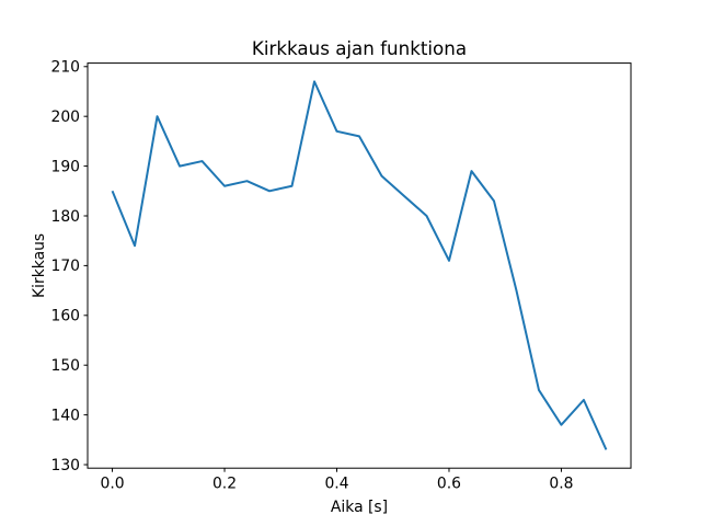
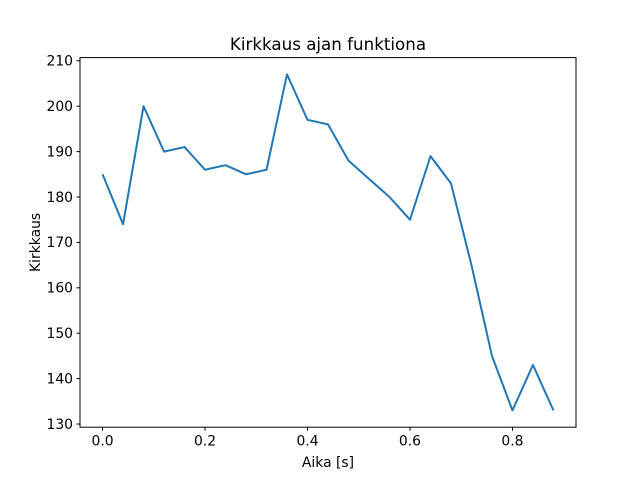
0.6: 171 -> 175
0.8: 138 -> 133
